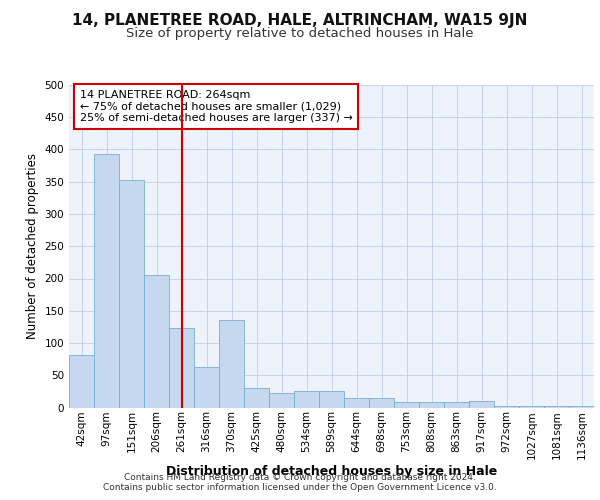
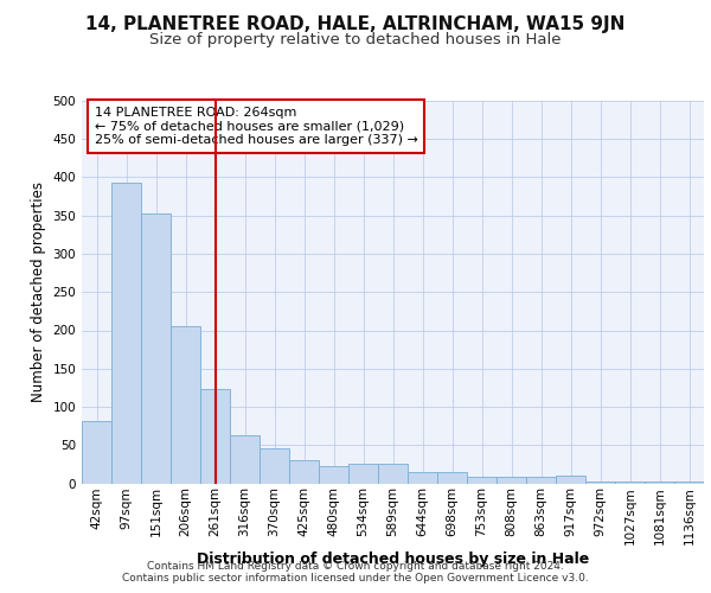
370sqm: 136 -> 45
